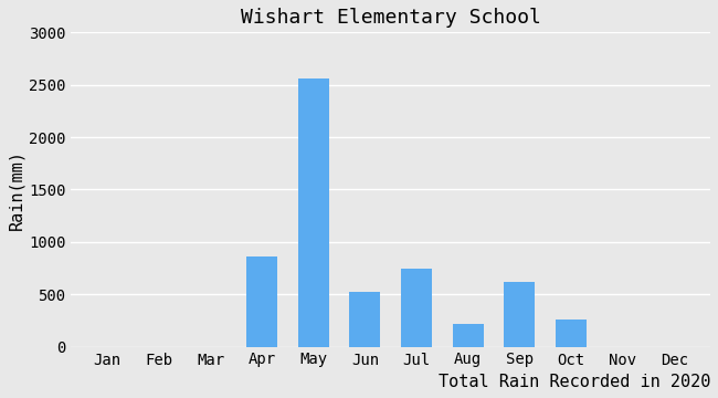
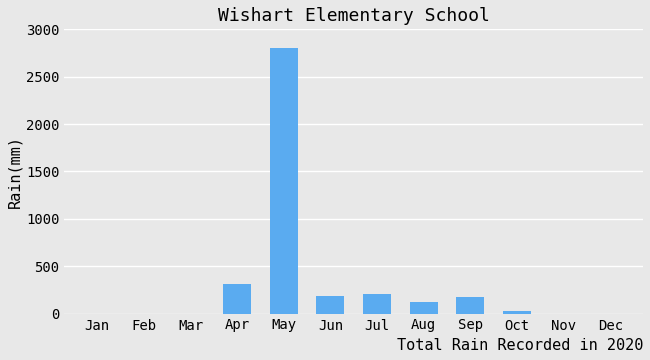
Apr: 860 -> 310
May: 2560 -> 2800
Jun: 520 -> 180
Jul: 740 -> 210
Aug: 220 -> 120
Sep: 620 -> 180
Oct: 260 -> 30
